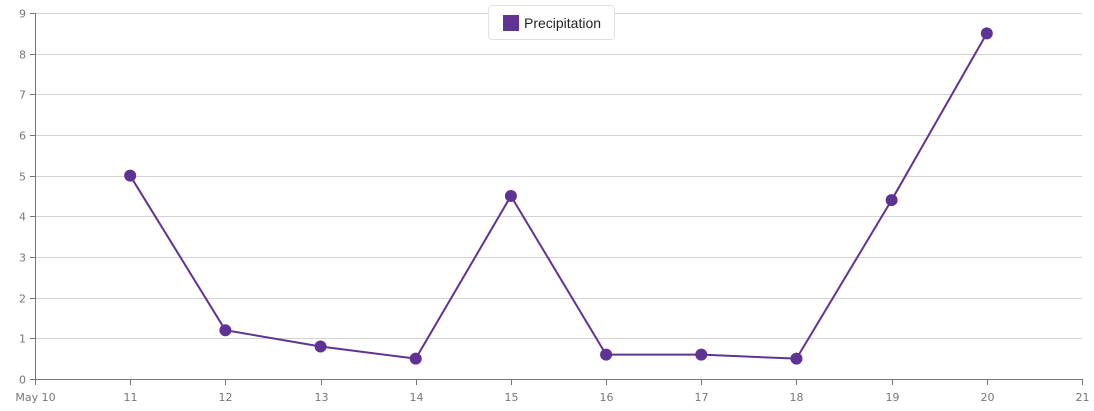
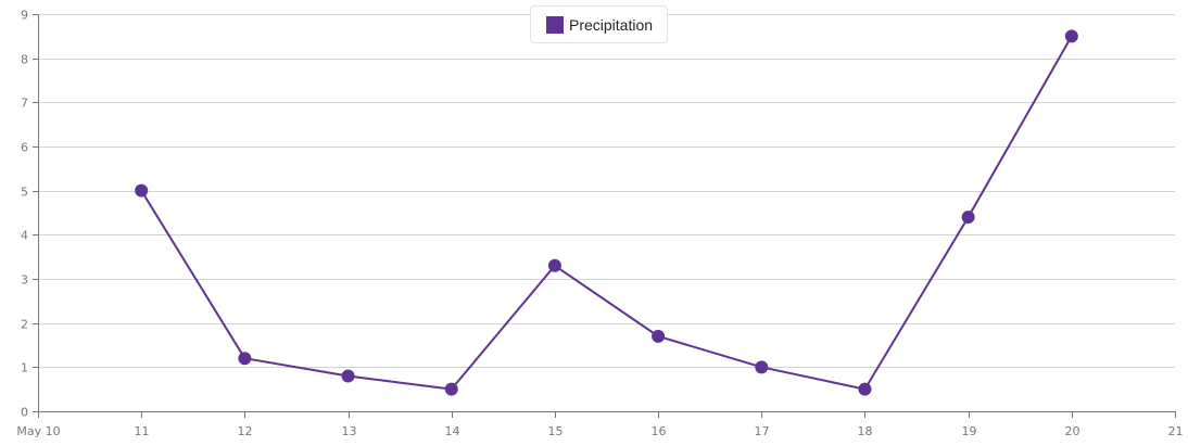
15: 4.5 -> 3.3
16: 0.6 -> 1.7
17: 0.6 -> 1.0
